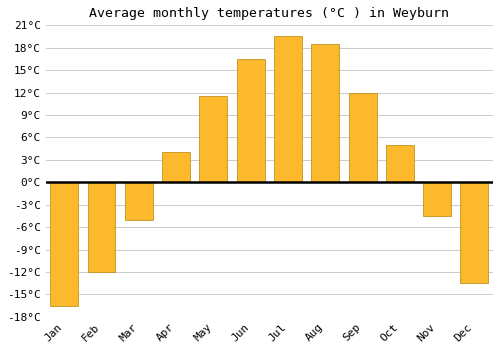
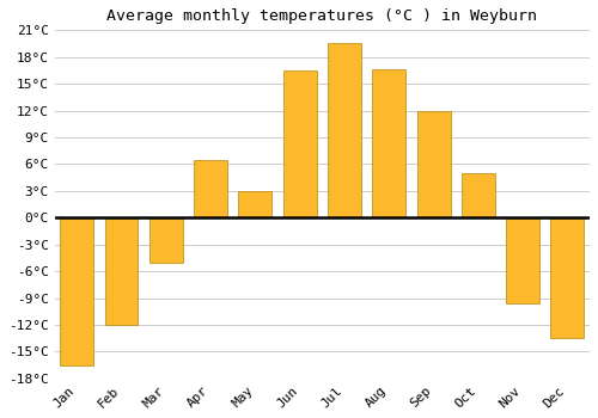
Apr: 4.0°C -> 6.4°C
May: 11.5°C -> 3.0°C
Aug: 18.5°C -> 16.6°C
Nov: -4.5°C -> -9.6°C
